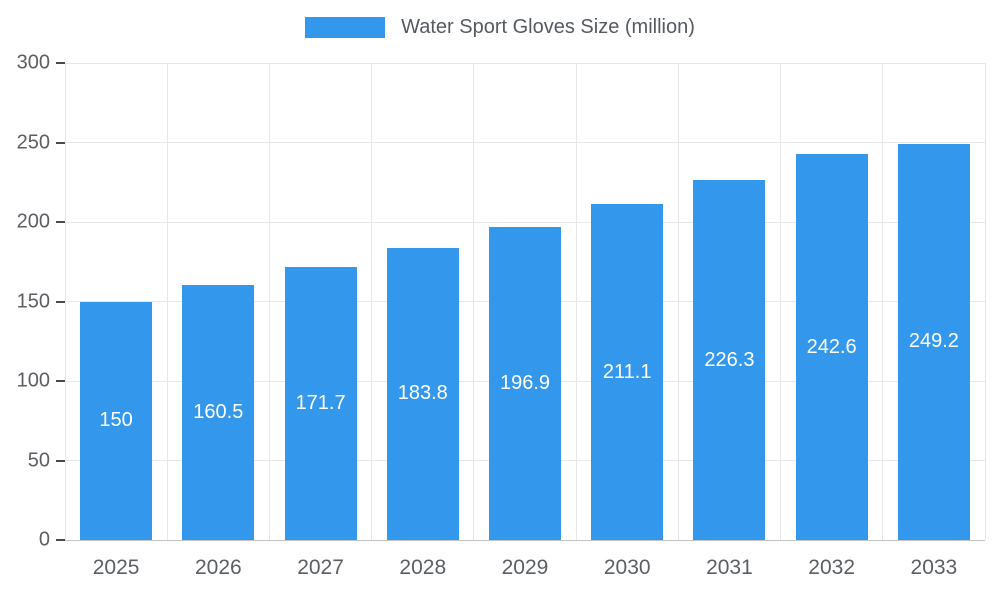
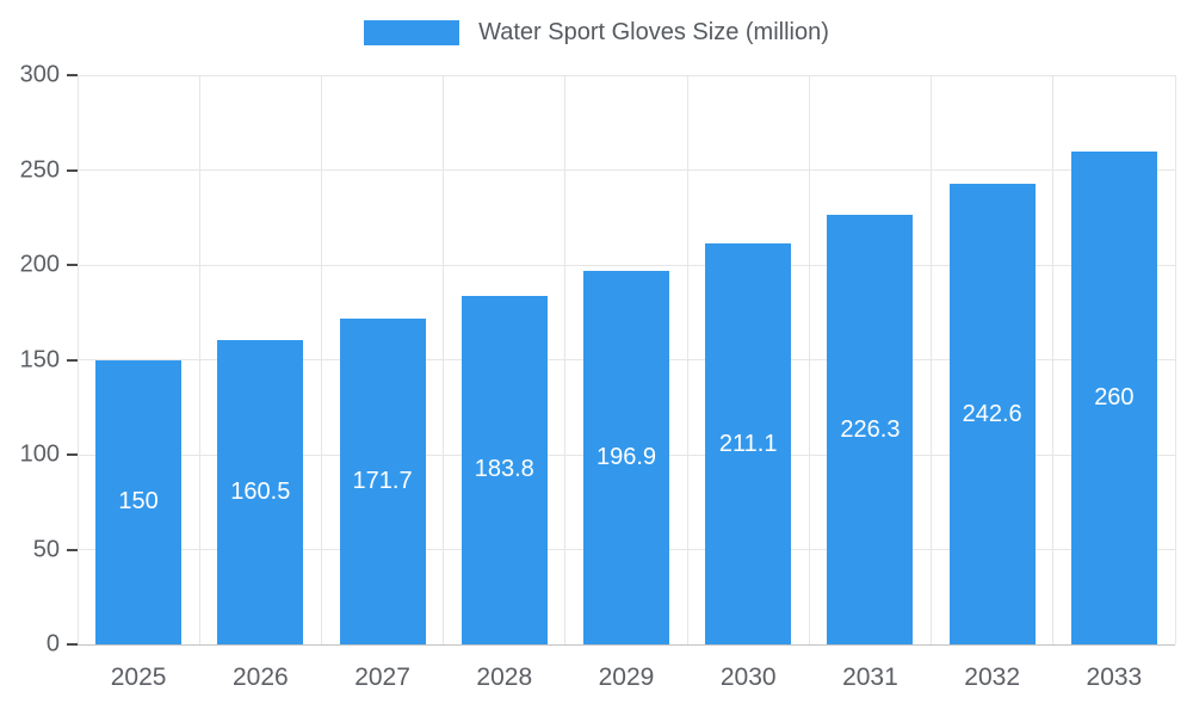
2033: 249.2 -> 260
